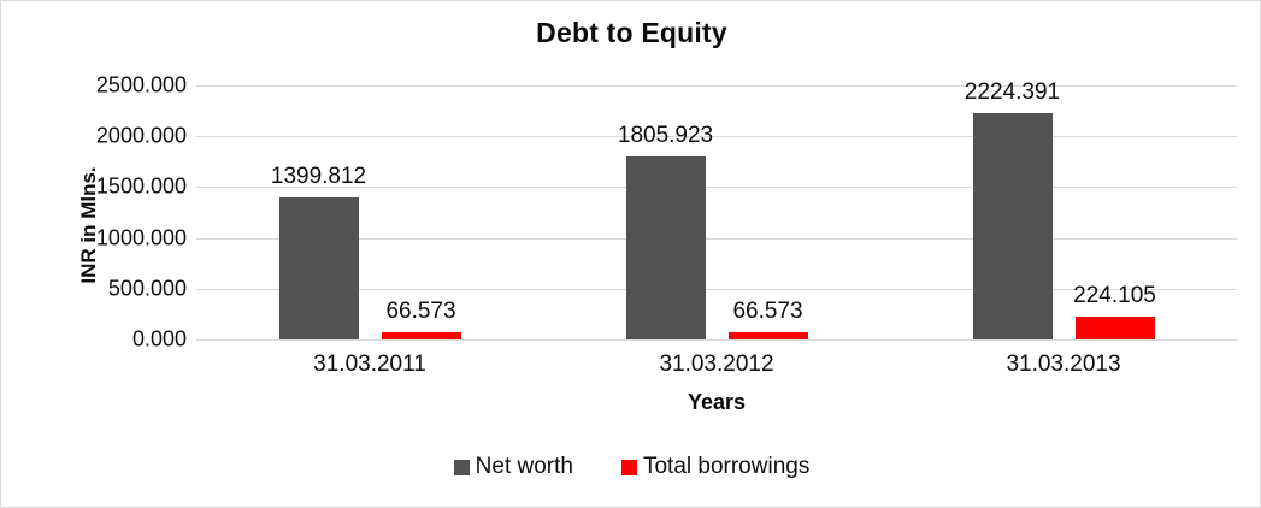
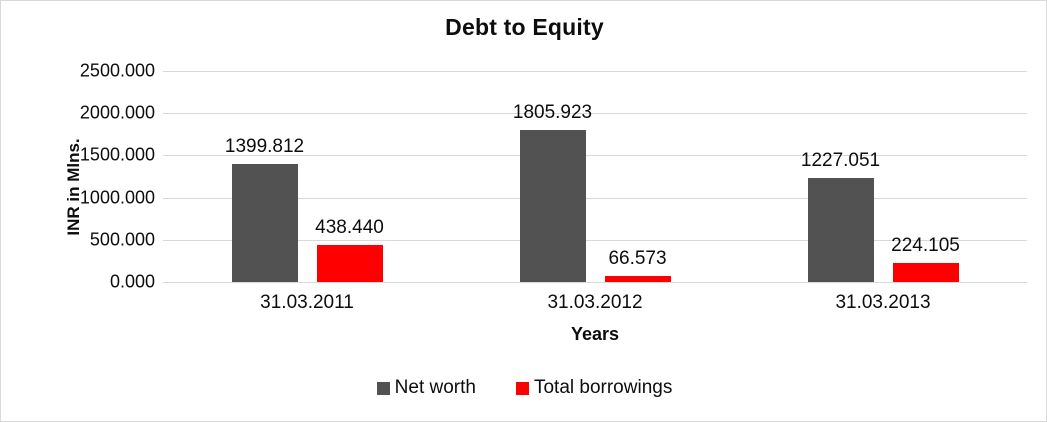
Total borrowings/31.03.2011: 66.573 -> 438.440
Net worth/31.03.2013: 2224.391 -> 1227.051
